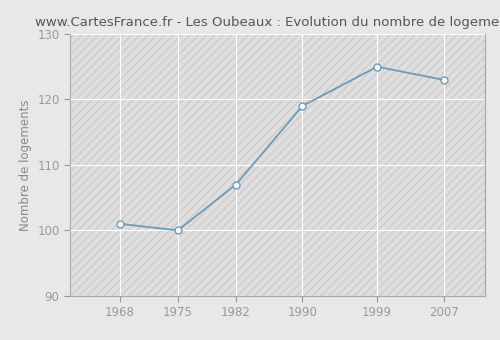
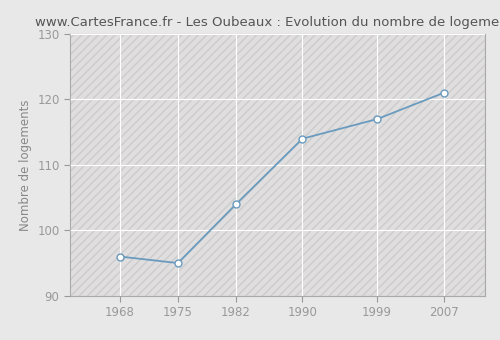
1968: 101 -> 96
1975: 100 -> 95
1982: 107 -> 104
1990: 119 -> 114
1999: 125 -> 117
2007: 123 -> 121
